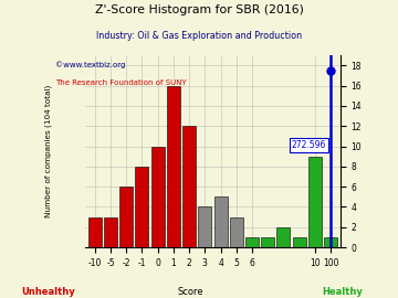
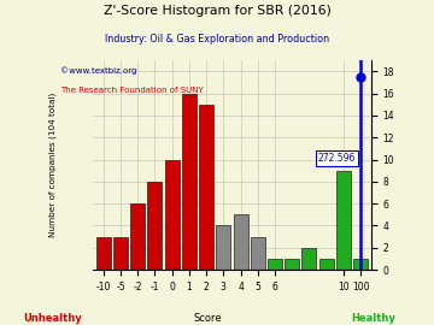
2: 12 -> 15
